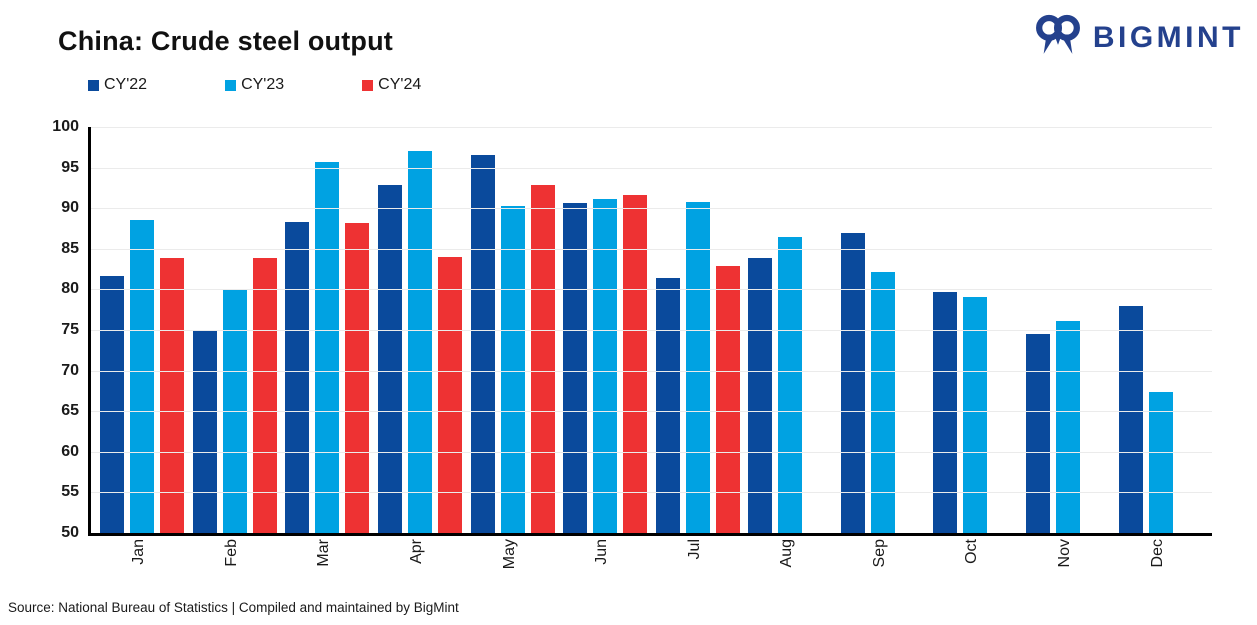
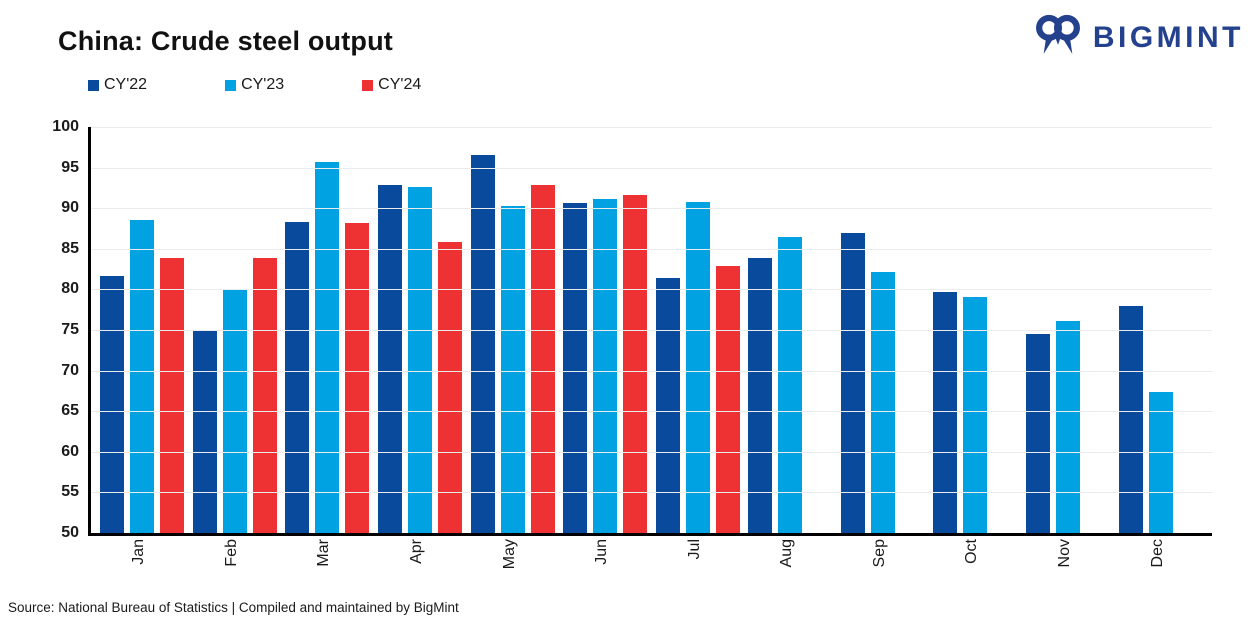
CY'23/Apr: 97 -> 93
CY'24/Apr: 84 -> 86
